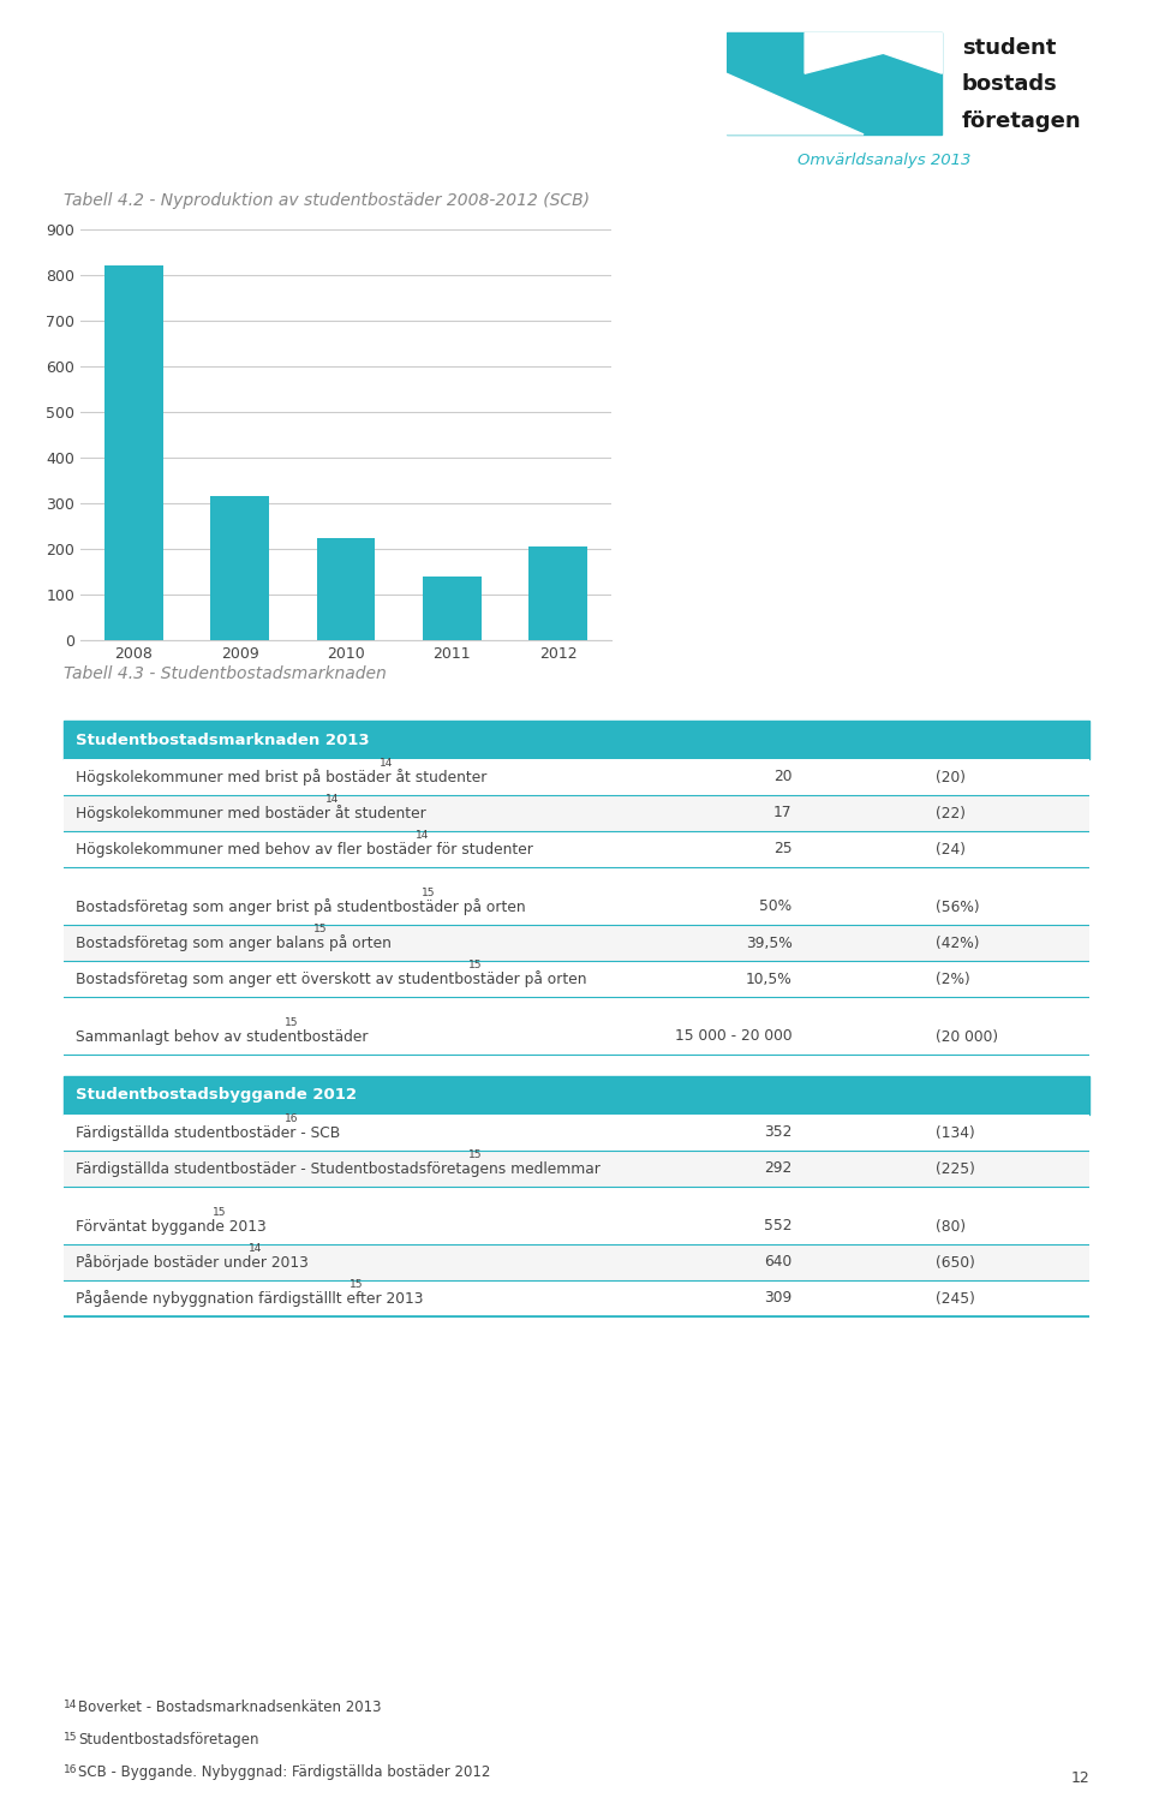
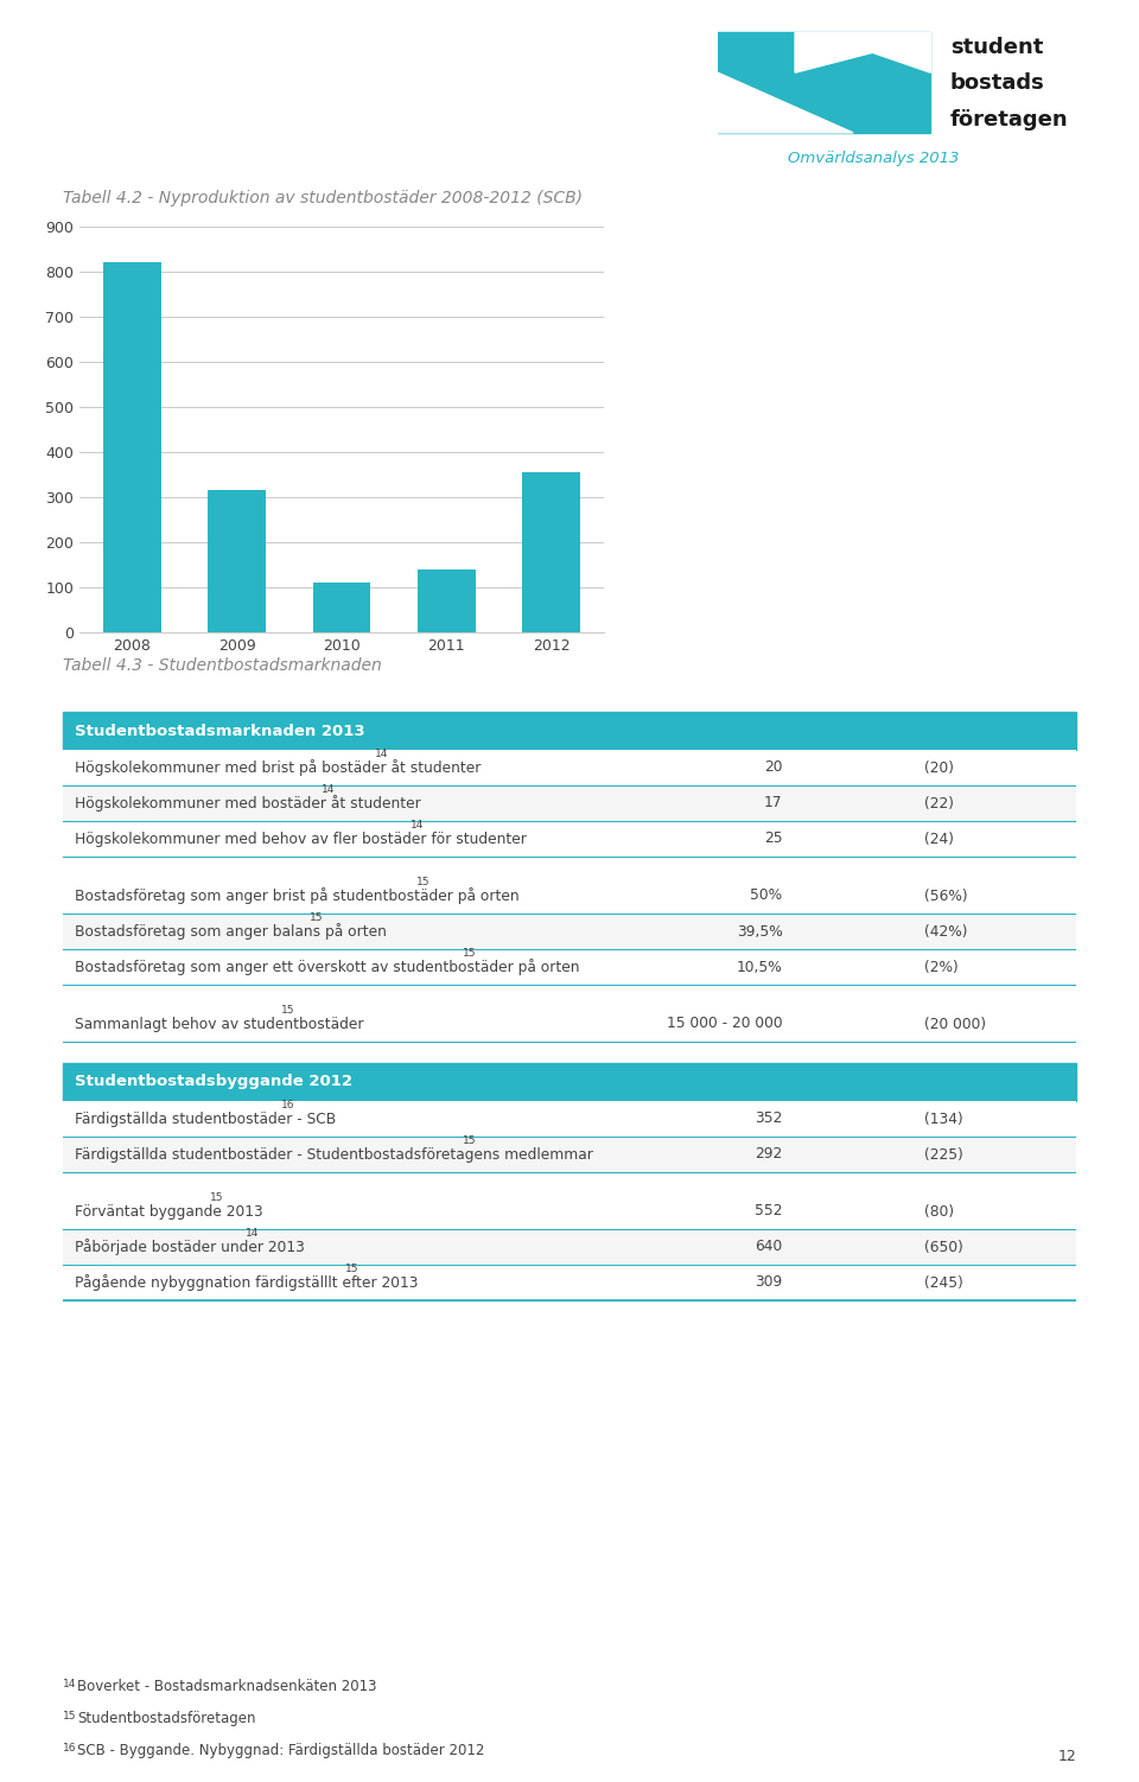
2010: 225 -> 110
2012: 205 -> 355
